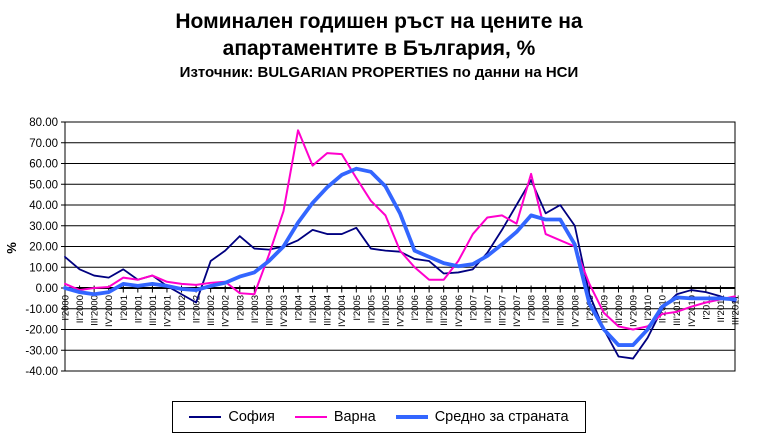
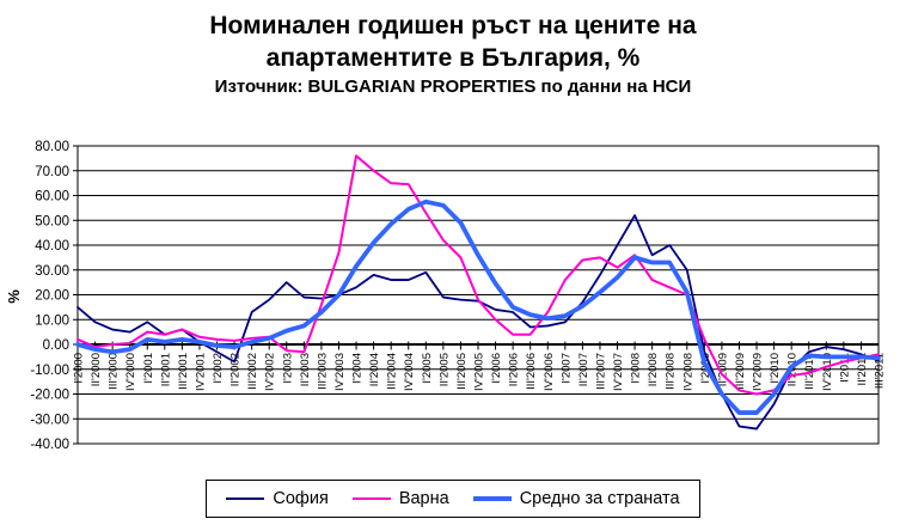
Варна/II'2004: 59 -> 70
Средно за страната/I'2006: 18 -> 24
Варна/I'2008: 55 -> 36
